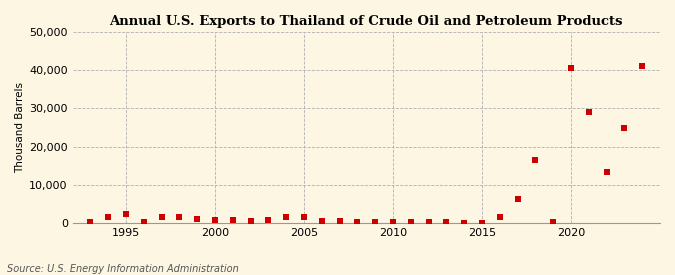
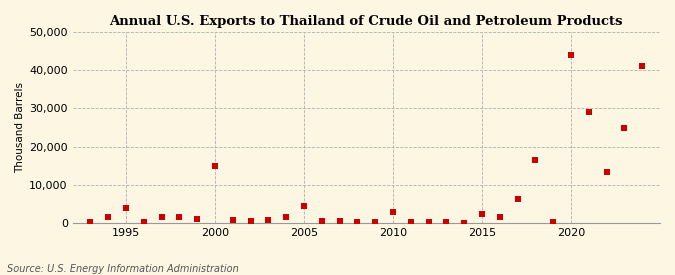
1995: 2,300 -> 4,000
2000: 800 -> 15,000
2005: 1,500 -> 4,500
2010: 400 -> 3,000
2015: 100 -> 2,500
2020: 40,500 -> 44,000
